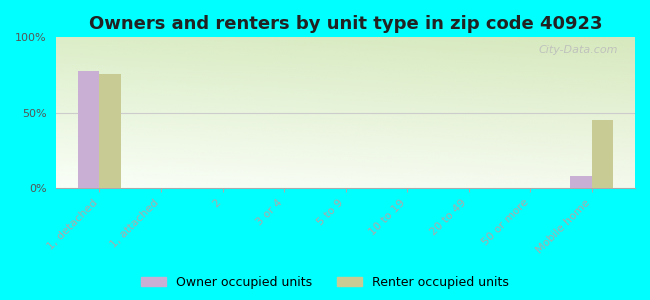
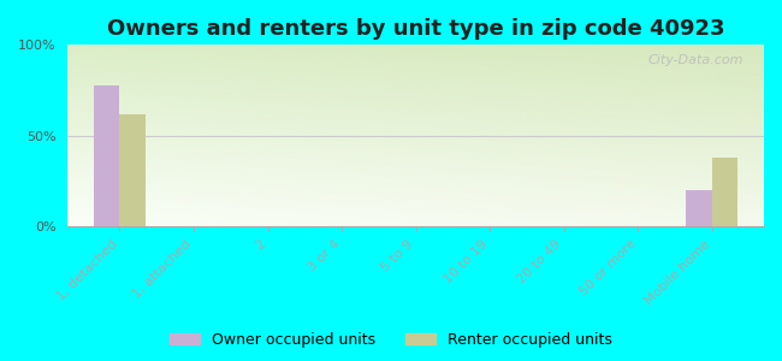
Renter occupied units/1, detached: 76% -> 62%
Owner occupied units/Mobile home: 8% -> 20%
Renter occupied units/Mobile home: 45% -> 38%
